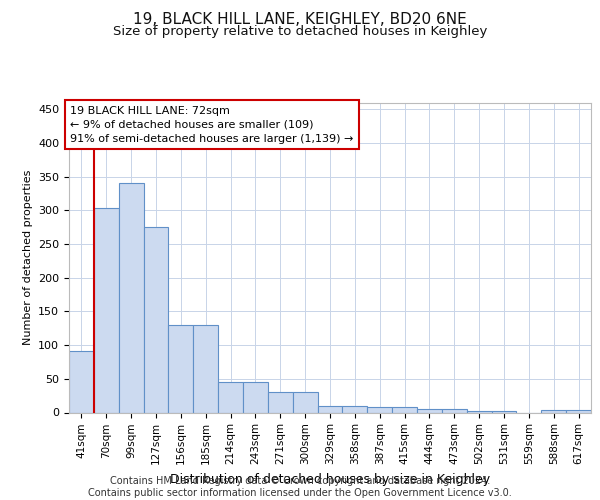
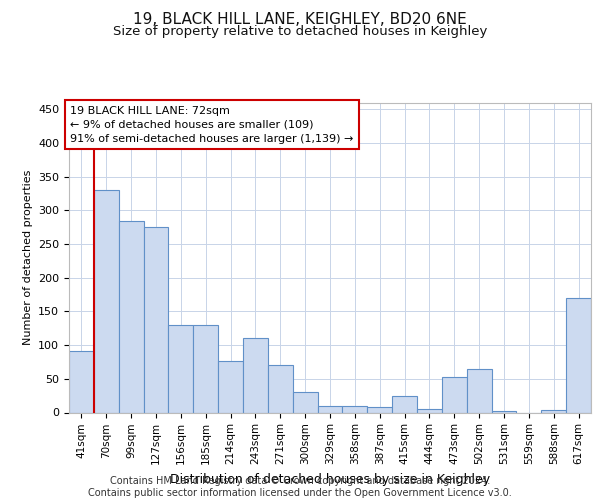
70sqm: 303 -> 330
99sqm: 340 -> 284
214sqm: 46 -> 76
243sqm: 46 -> 110
271sqm: 30 -> 70
415sqm: 8 -> 24
473sqm: 5 -> 52
502sqm: 2 -> 64
617sqm: 4 -> 170
